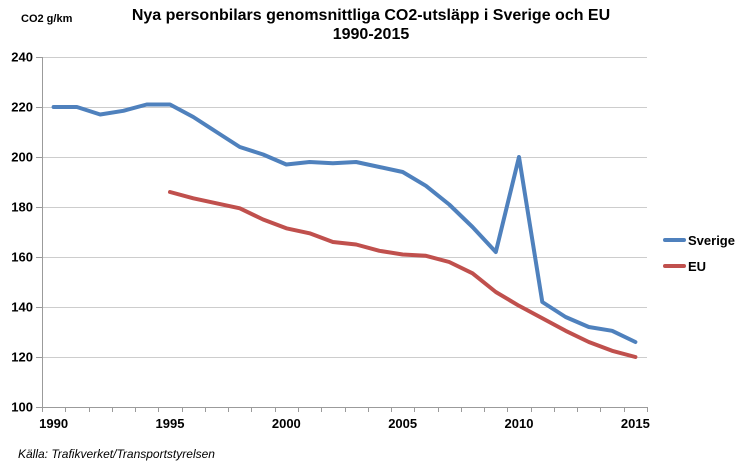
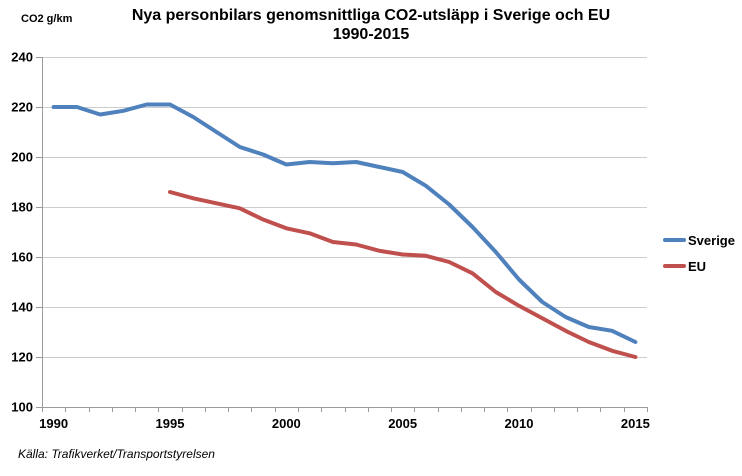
Sverige/2010: 200 -> 151
